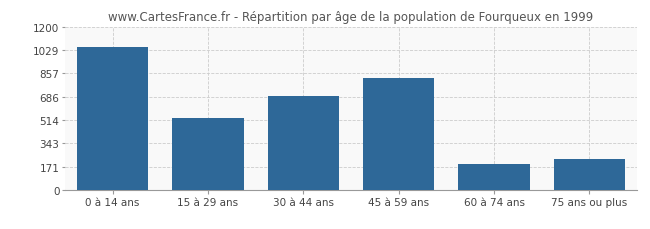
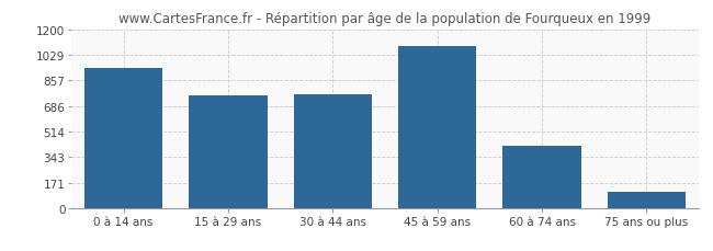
0 à 14 ans: 1050 -> 940
15 à 29 ans: 530 -> 760
30 à 44 ans: 690 -> 760
45 à 59 ans: 820 -> 1090
60 à 74 ans: 190 -> 420
75 ans ou plus: 230 -> 110
